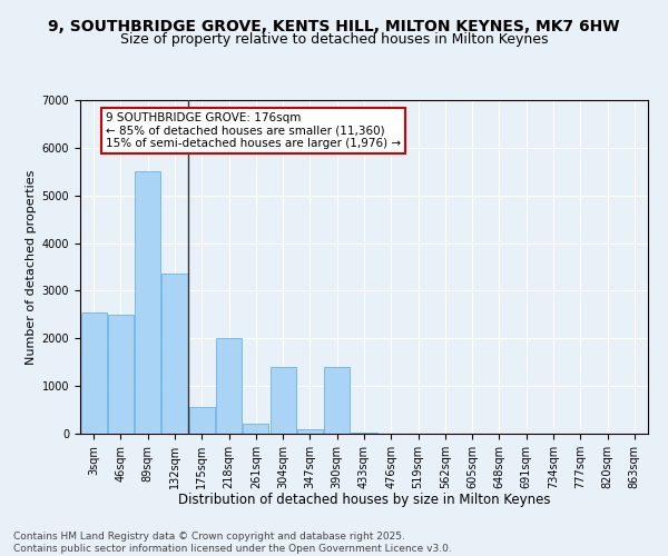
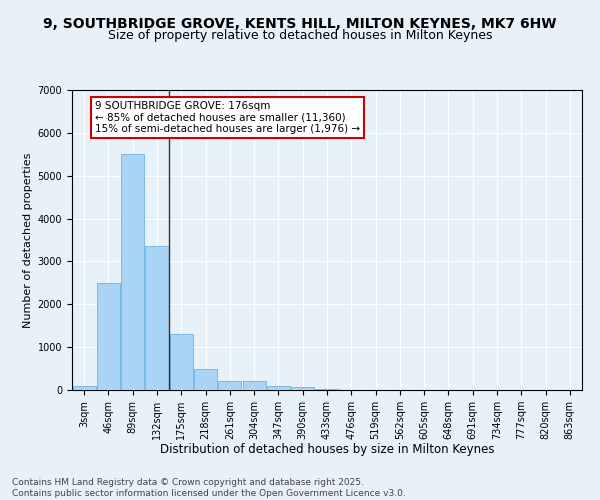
3sqm: 2550 -> 100
175sqm: 550 -> 1300
218sqm: 2000 -> 500
304sqm: 1400 -> 200
390sqm: 1400 -> 60
